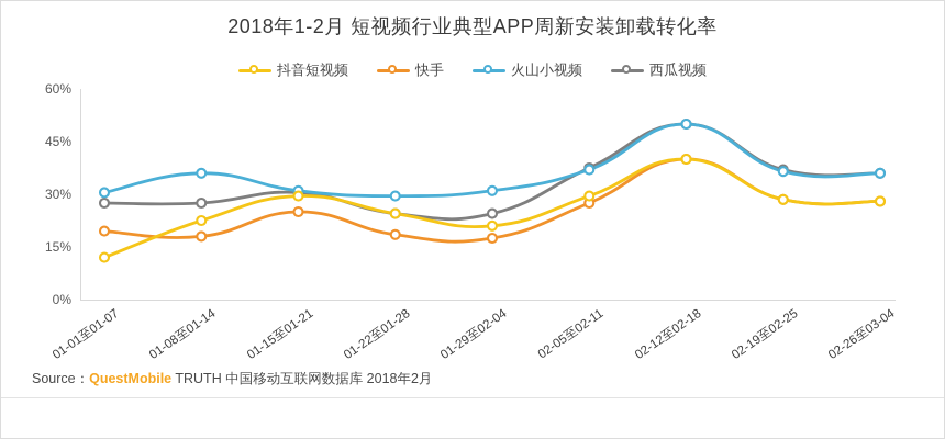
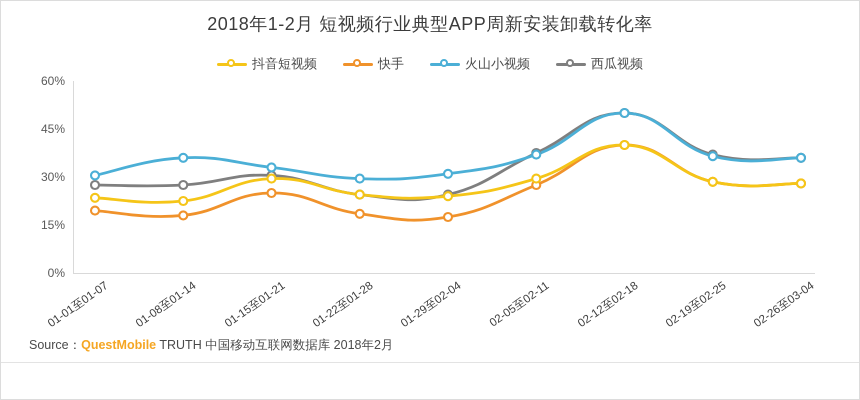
抖音短视频/01-01至01-07: 12% -> 24%
火山小视频/01-15至01-21: 31% -> 33%
抖音短视频/01-29至02-04: 21% -> 24%
